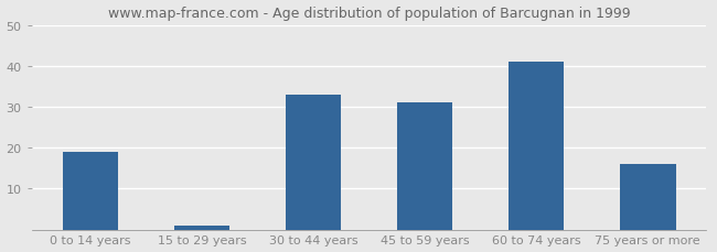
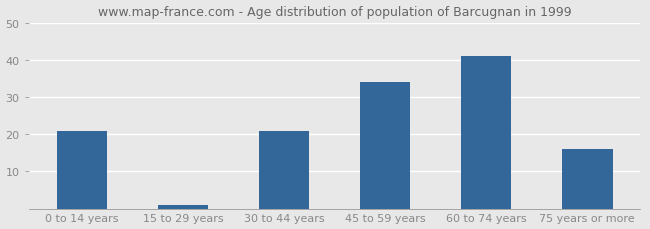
0 to 14 years: 19 -> 21
30 to 44 years: 33 -> 21
45 to 59 years: 31 -> 34
